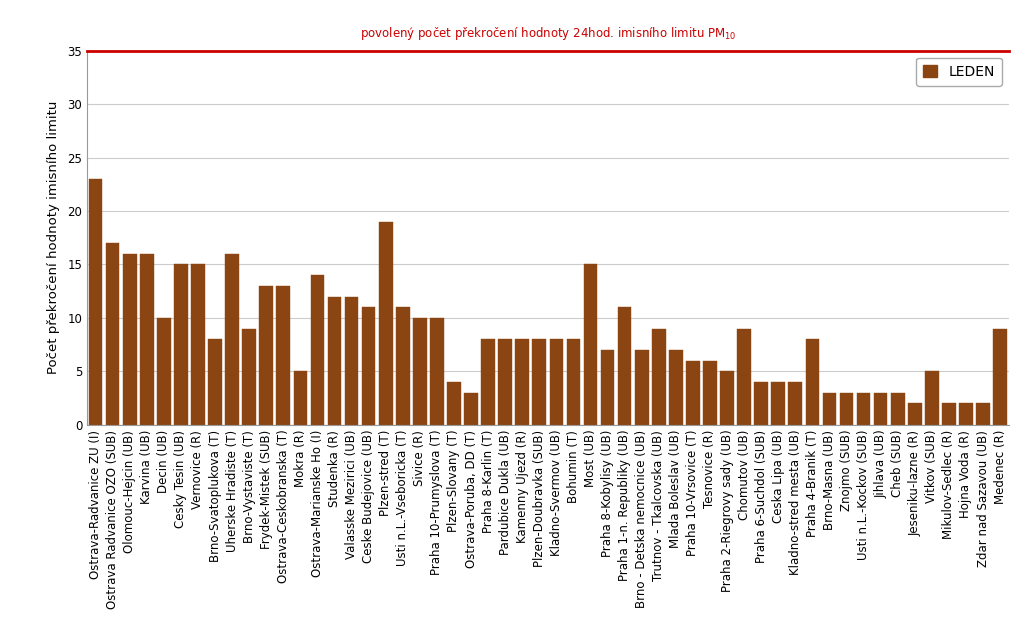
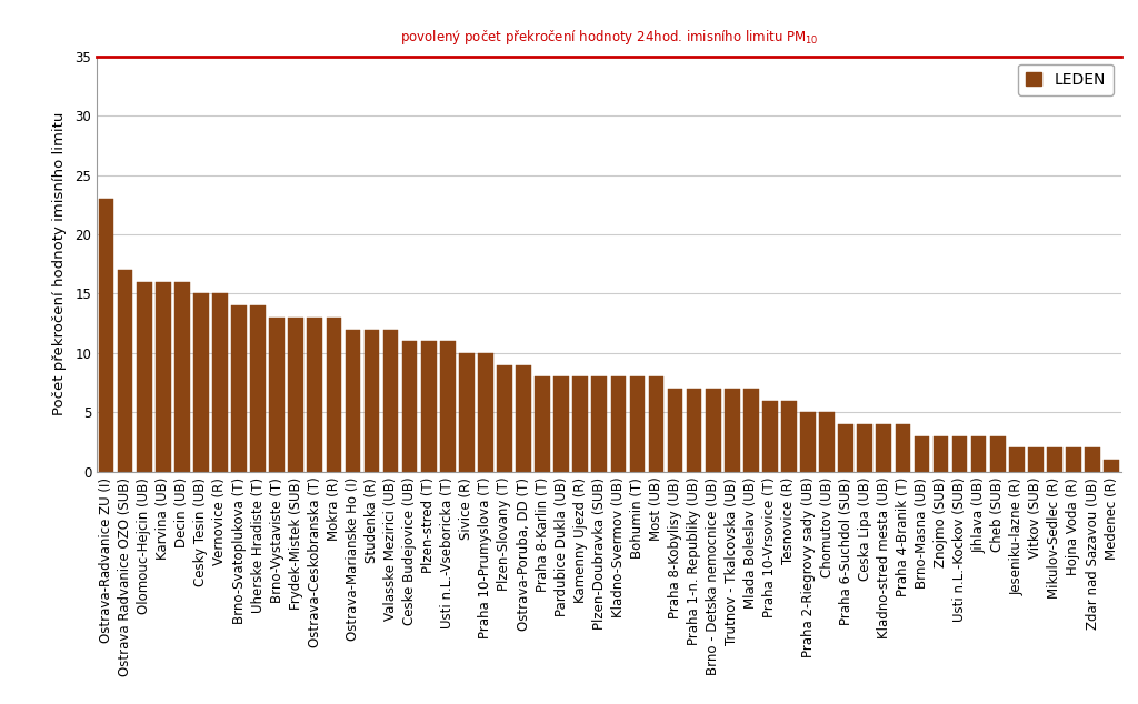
Decin (UB): 10 -> 16
Brno-Svatoplukova (T): 8 -> 14
Uherske Hradiste (T): 16 -> 14
Brno-Vystaviste (T): 9 -> 13
Mokra (R): 5 -> 13
Ostrava-Marianske Ho (I): 14 -> 12
Plzen-stred (T): 19 -> 11
Plzen-Slovany (T): 4 -> 9
Ostrava-Poruba, DD (T): 3 -> 9
Most (UB): 15 -> 8
Praha 1-n. Republiky (UB): 11 -> 7
Trutnov - Tkalcovska (UB): 9 -> 7
Chomutov (UB): 9 -> 5
Praha 4-Branik (T): 8 -> 4
Vitkov (SUB): 5 -> 2
Medenec (R): 9 -> 1
